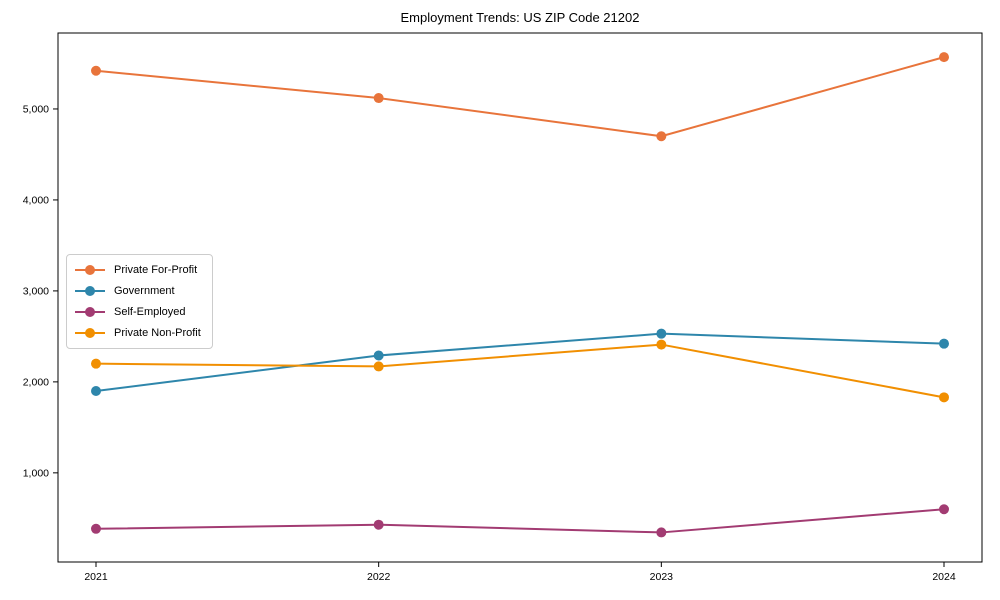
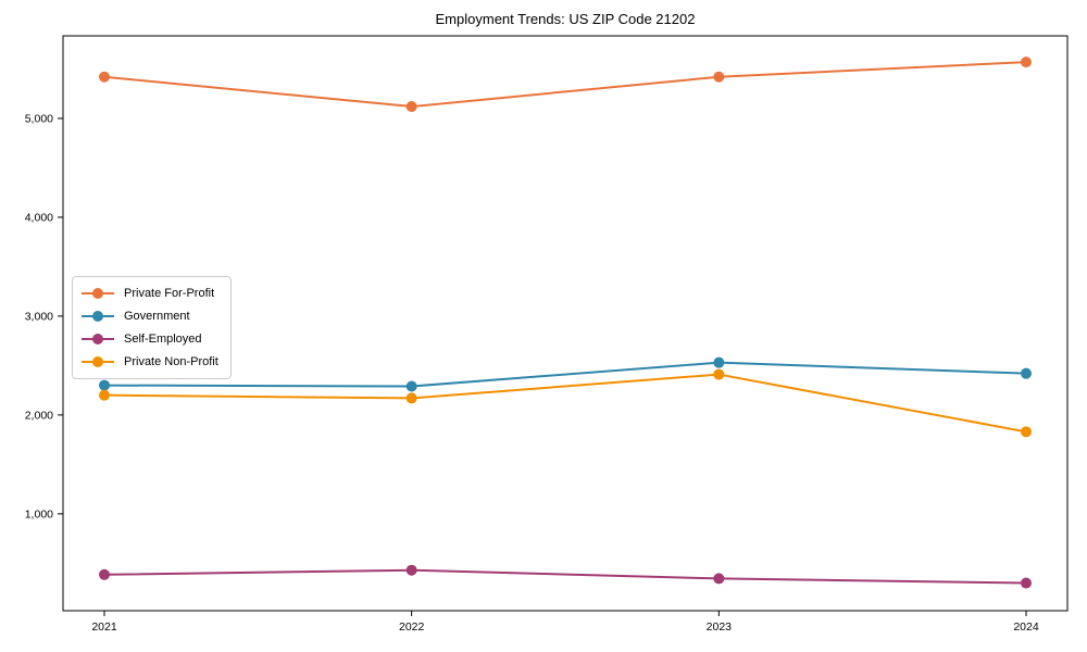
Government/2021: 1900 -> 2300
Private For-Profit/2023: 4700 -> 5400
Self-Employed/2024: 600 -> 300
